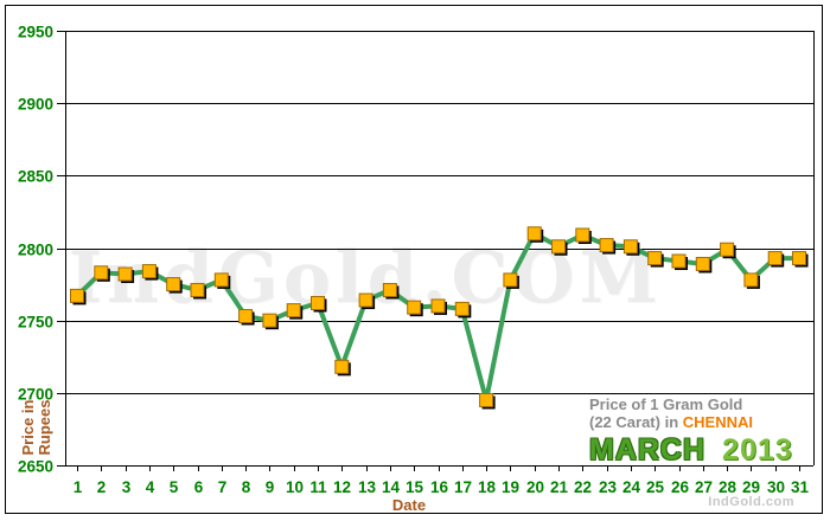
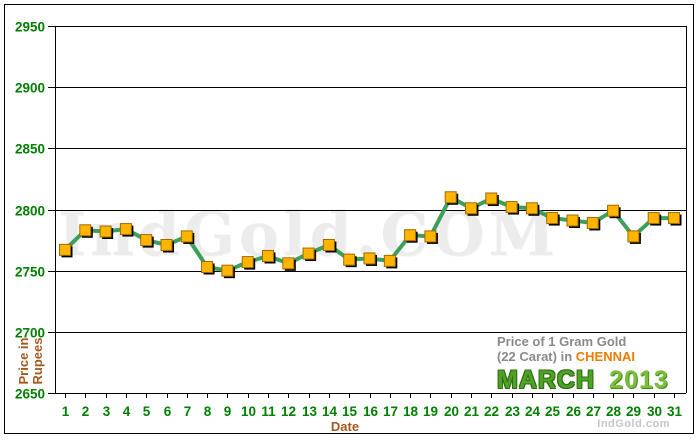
12: 2718 -> 2756
18: 2695 -> 2779
